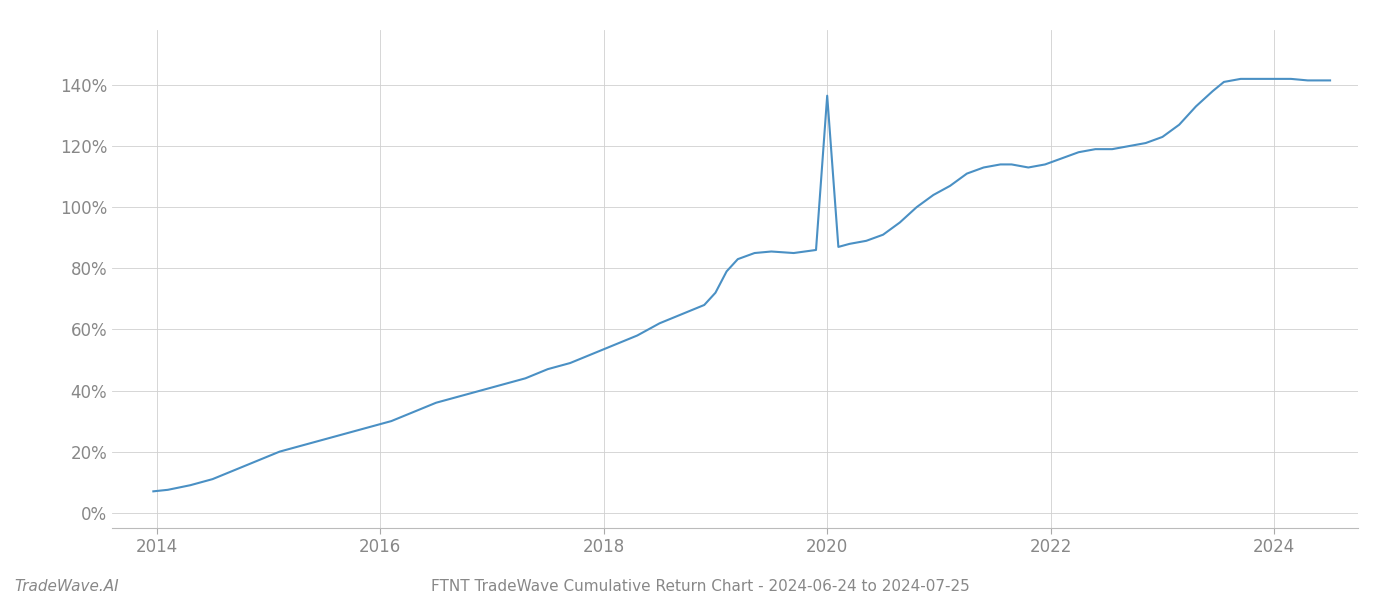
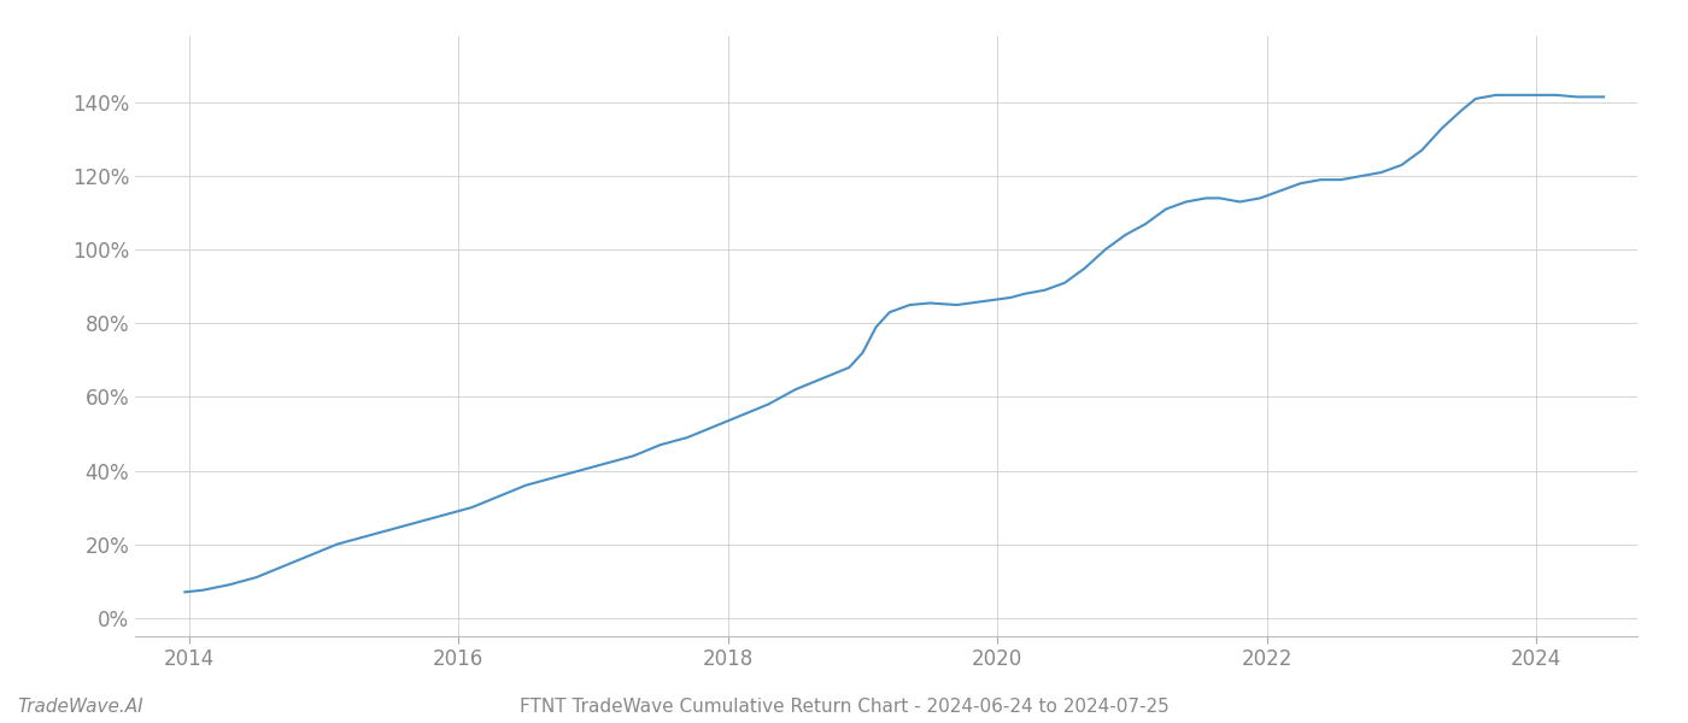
2020: 136.5% -> 86.5%
